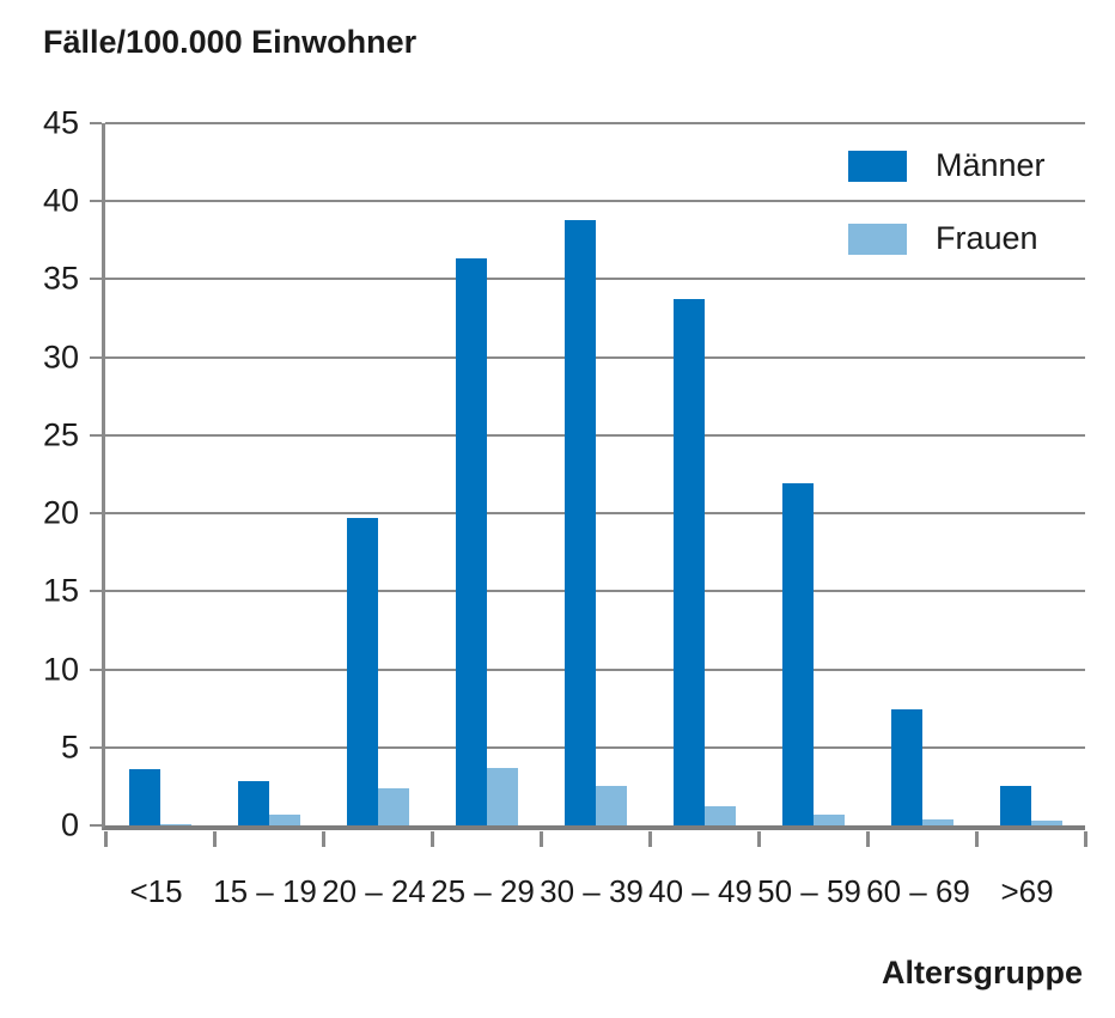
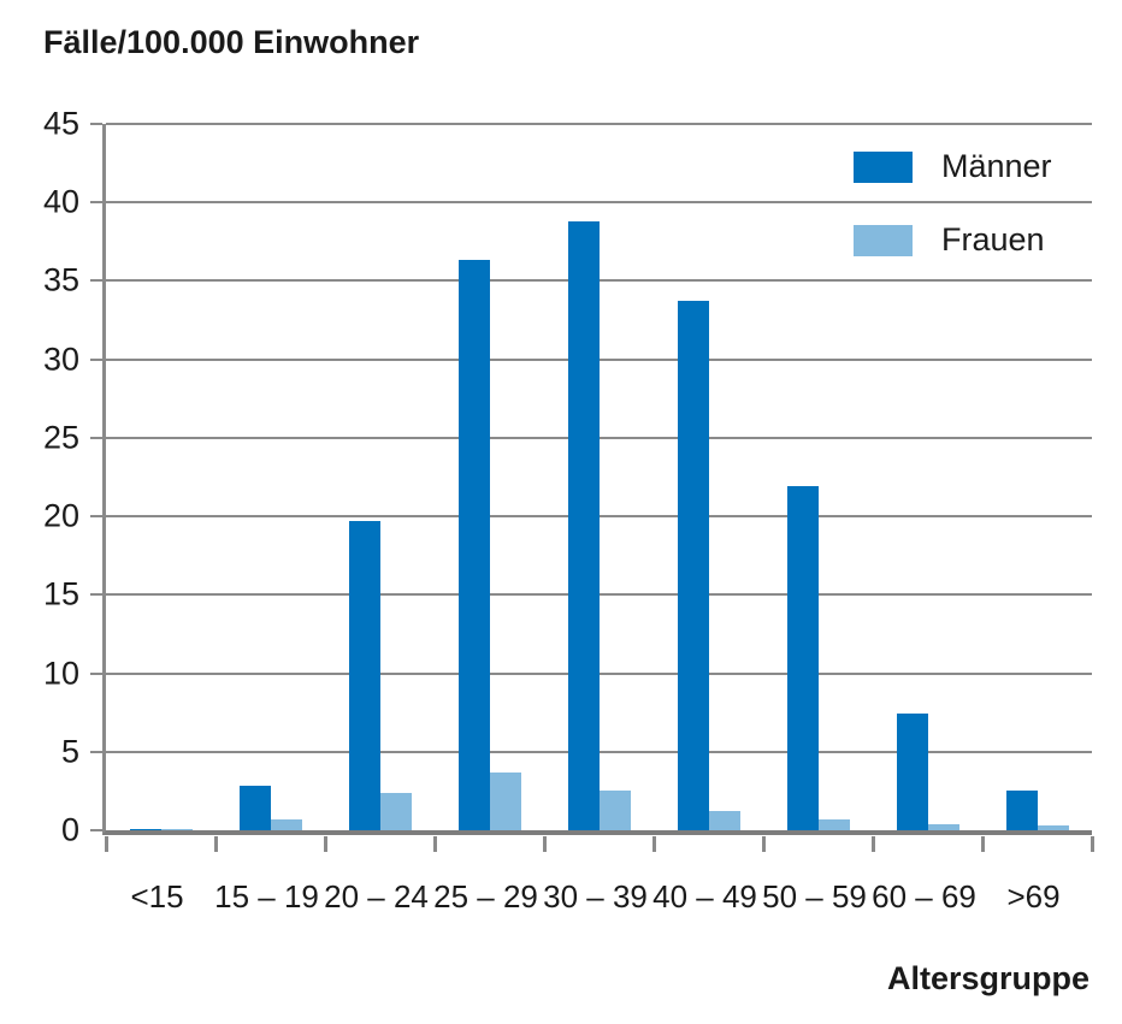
Männer/<15: 3.6 -> 0.1
